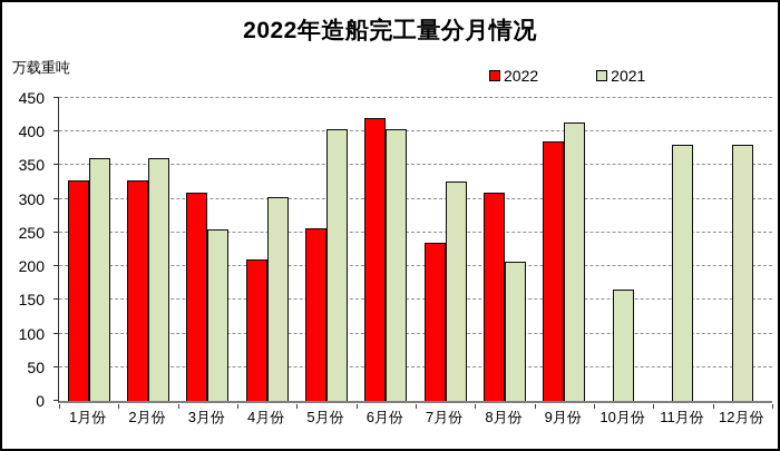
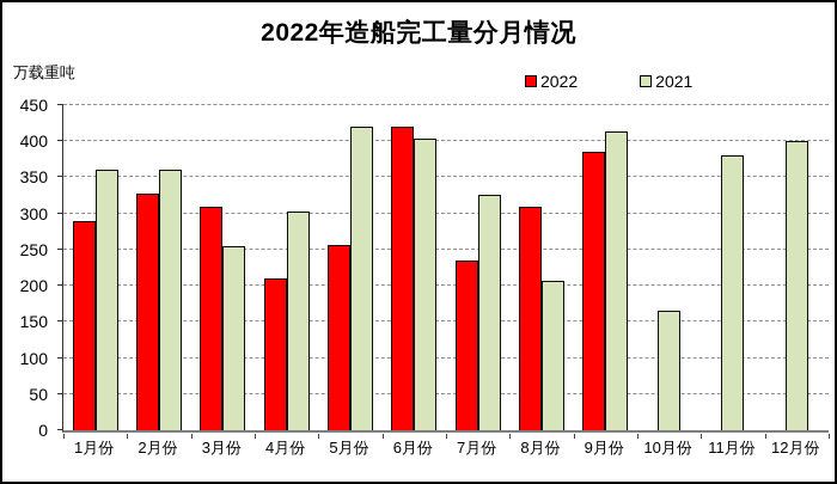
2022/1月份: 330 -> 290
2021/5月份: 400 -> 420
2021/12月份: 380 -> 400
